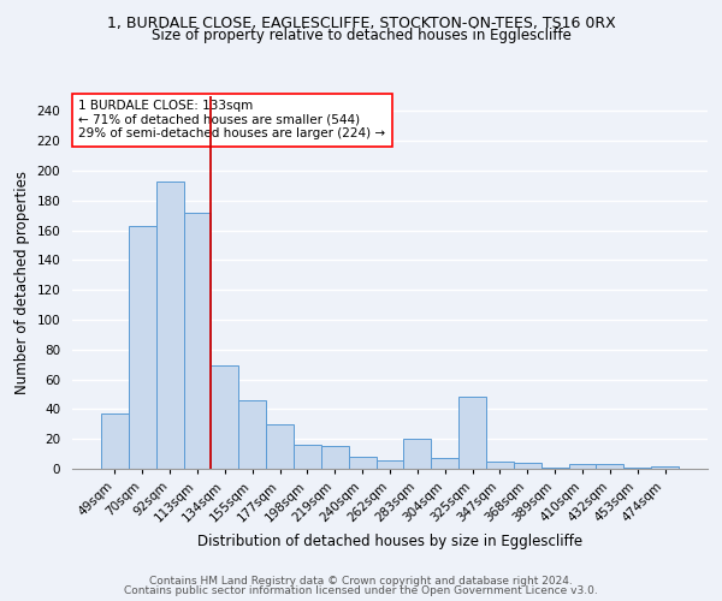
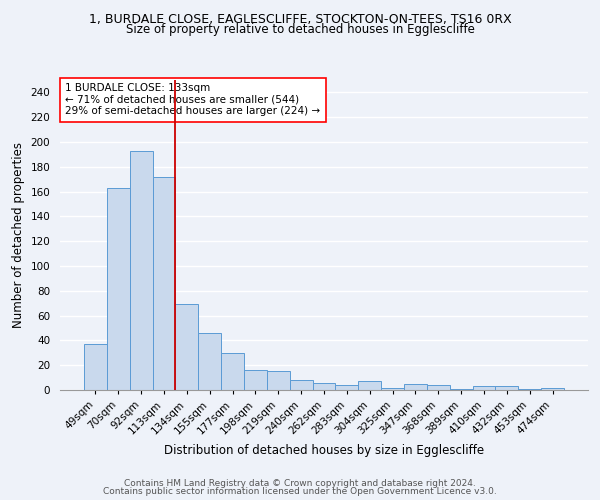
283sqm: 20 -> 4
325sqm: 48 -> 2
